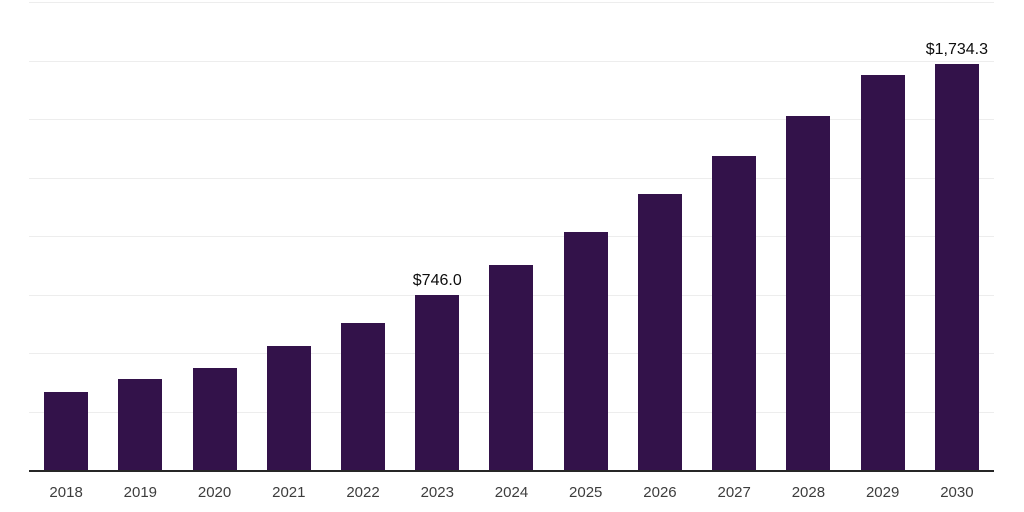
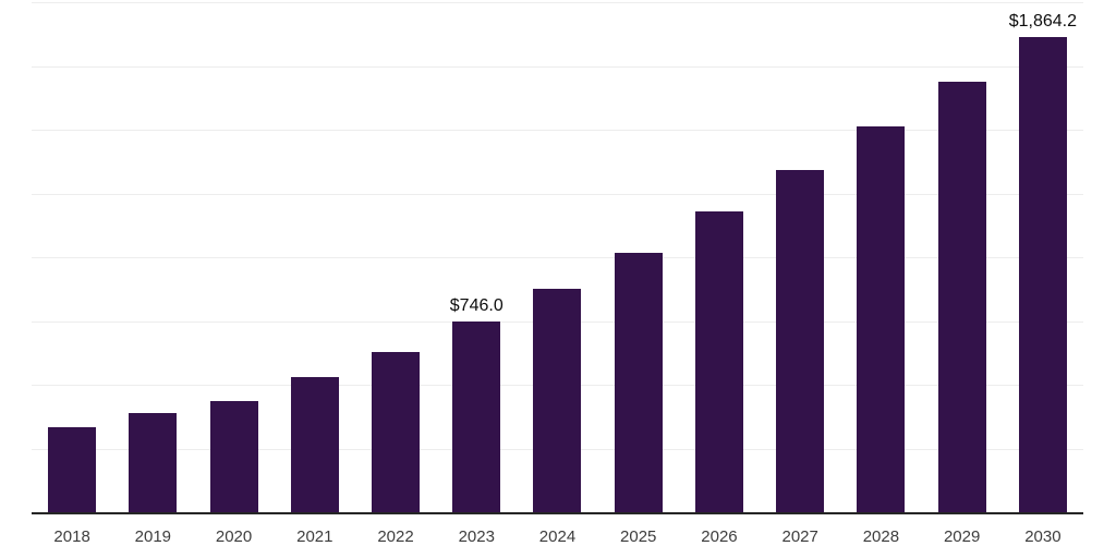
2030: $1,734.3 -> $1,864.2
